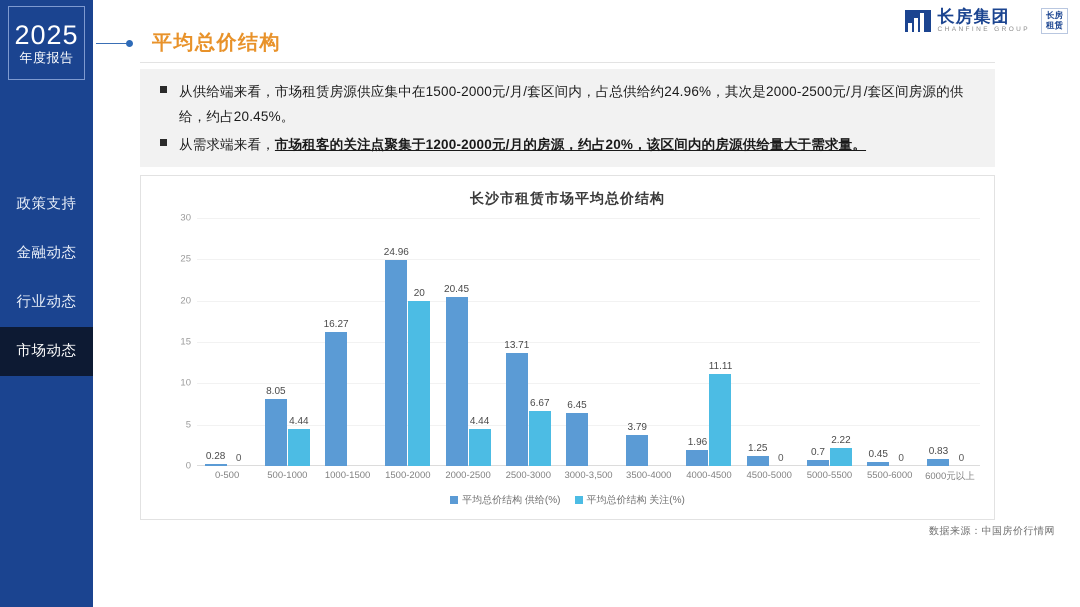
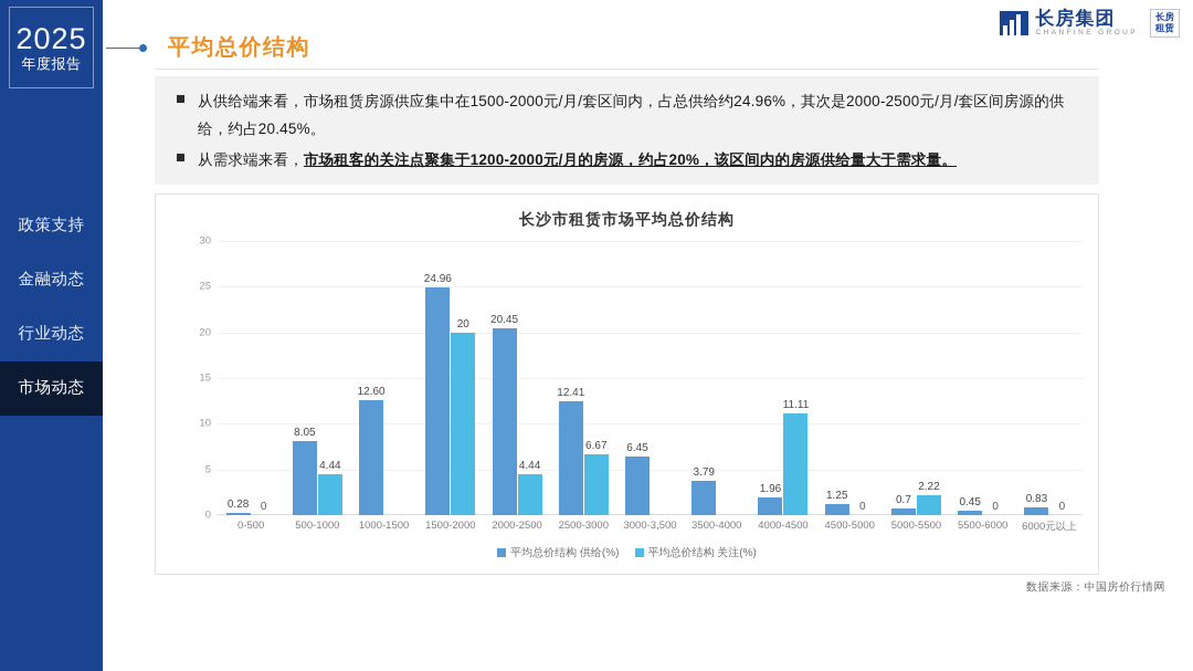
平均总价结构 供给(%)/1000-1500: 16.27 -> 12.60
平均总价结构 供给(%)/2500-3000: 13.71 -> 12.41
